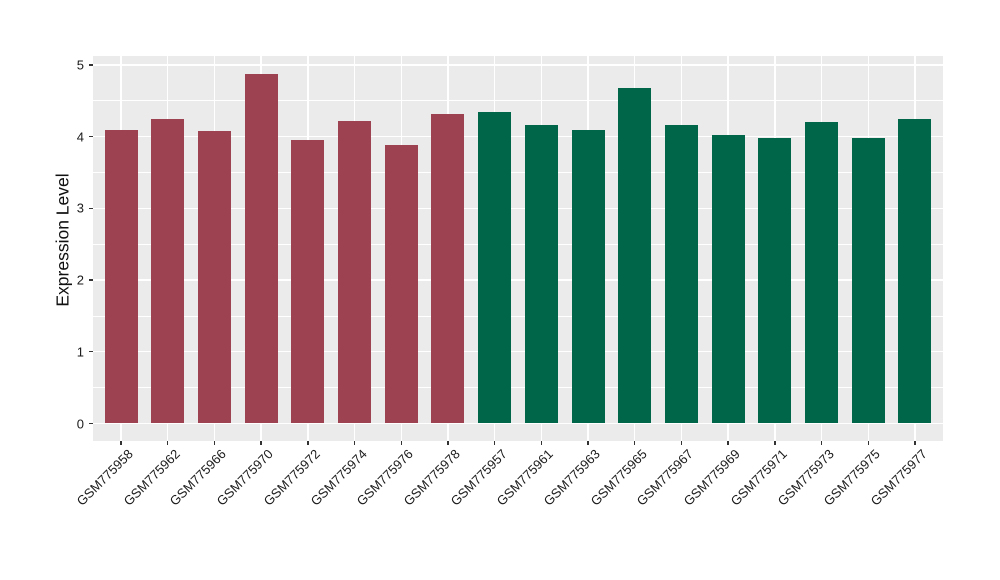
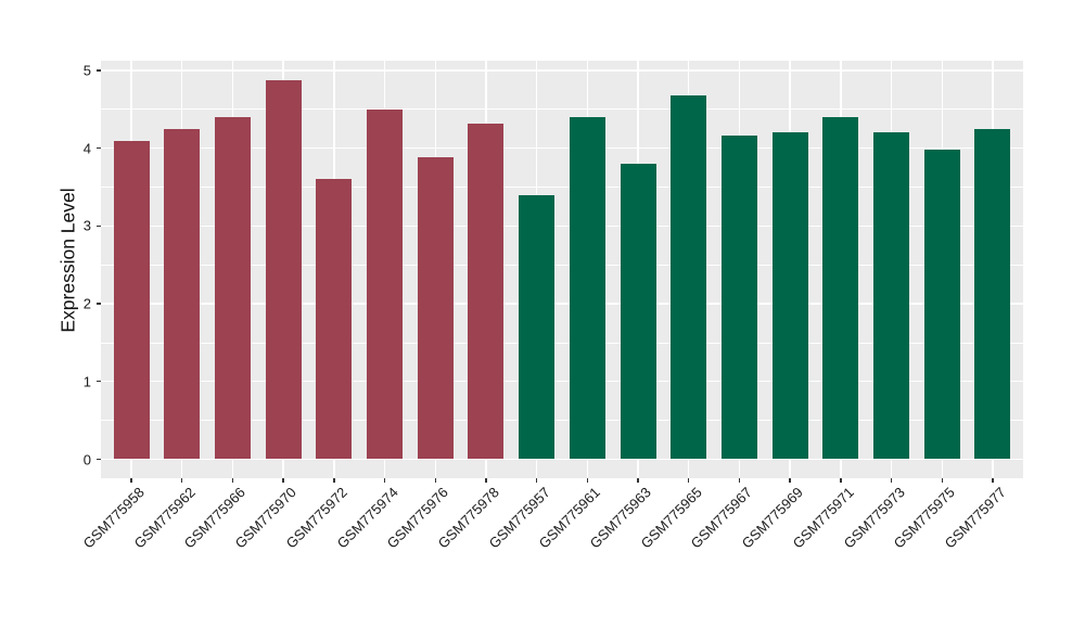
GSM775966: 4.1 -> 4.4
GSM775972: 4.0 -> 3.6
GSM775974: 4.2 -> 4.5
GSM775957: 4.3 -> 3.4
GSM775961: 4.2 -> 4.4
GSM775963: 4.1 -> 3.8
GSM775969: 4.0 -> 4.2
GSM775971: 4.0 -> 4.4
